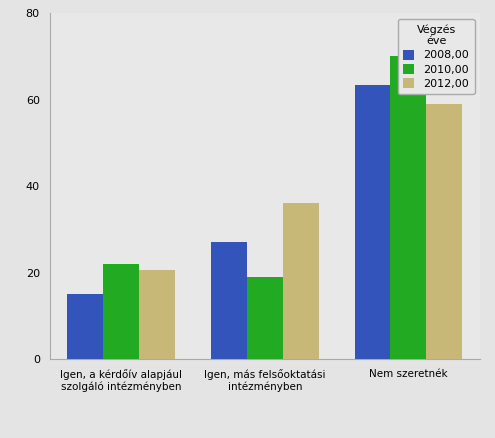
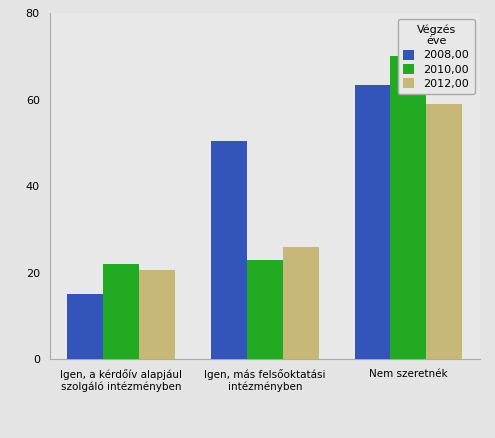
2008,00/Igen, más felsőoktatási intézményben: 27.0 -> 50.5
2010,00/Igen, más felsőoktatási intézményben: 19 -> 23
2012,00/Igen, más felsőoktatási intézményben: 36.0 -> 26.0
